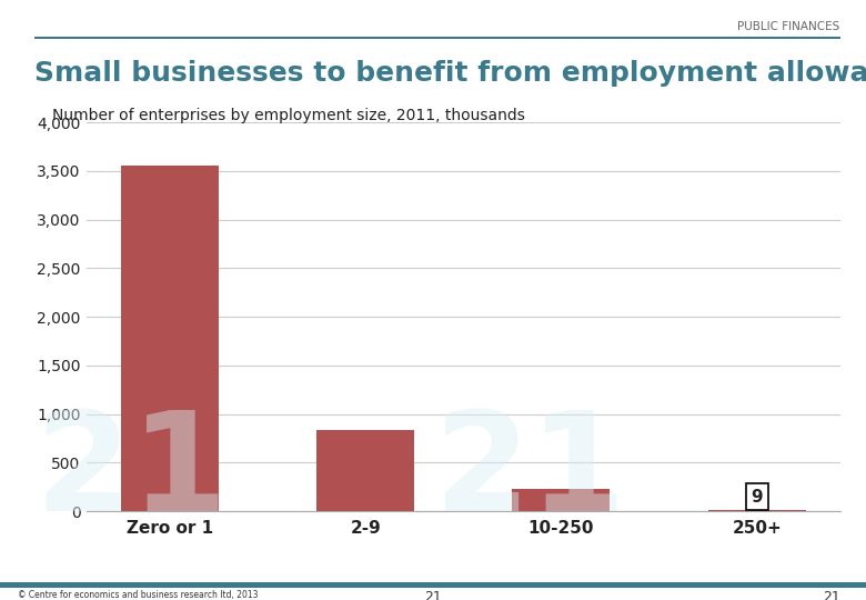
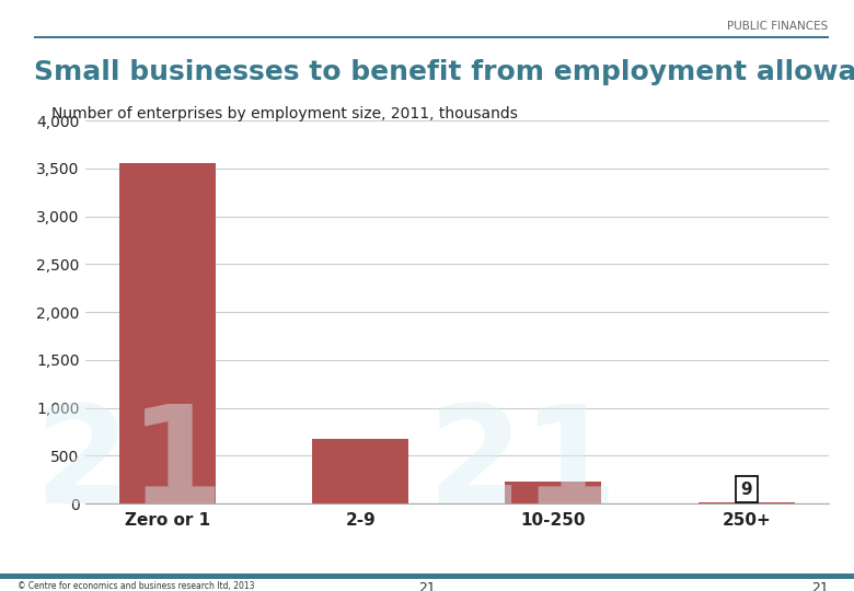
2-9: 840 -> 680
